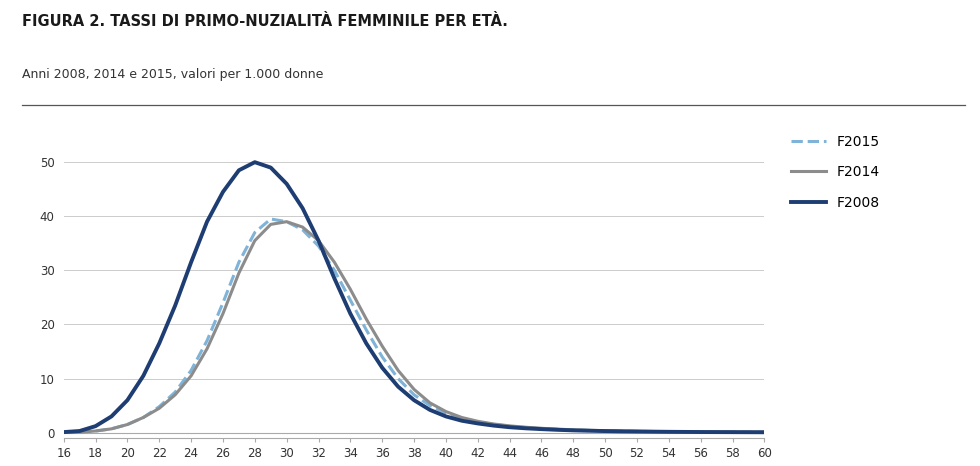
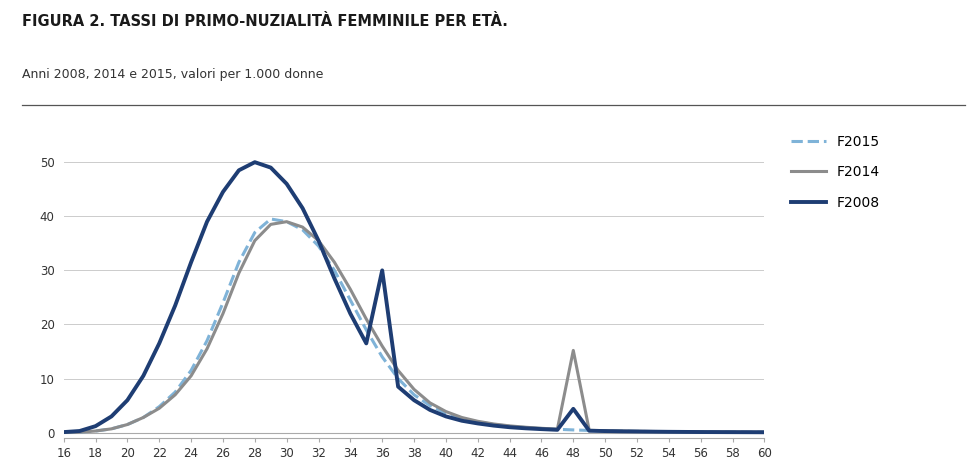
F2008/36: 12.0 -> 30.0
F2008/48: 0.4 -> 4.4
F2014/48: 0.5 -> 15.2
